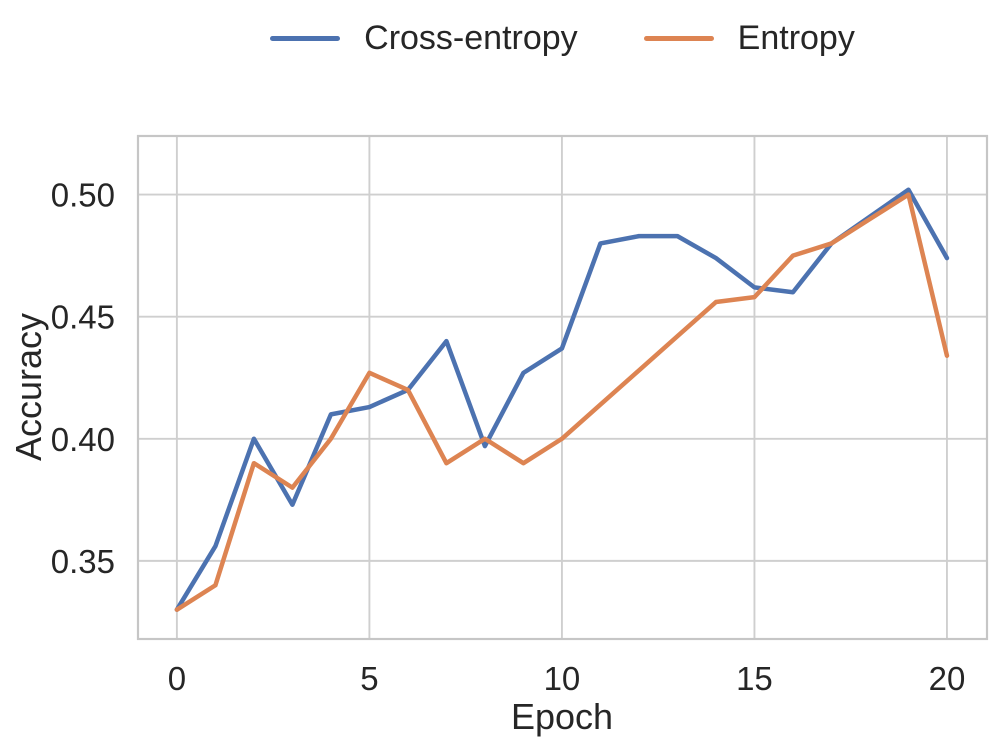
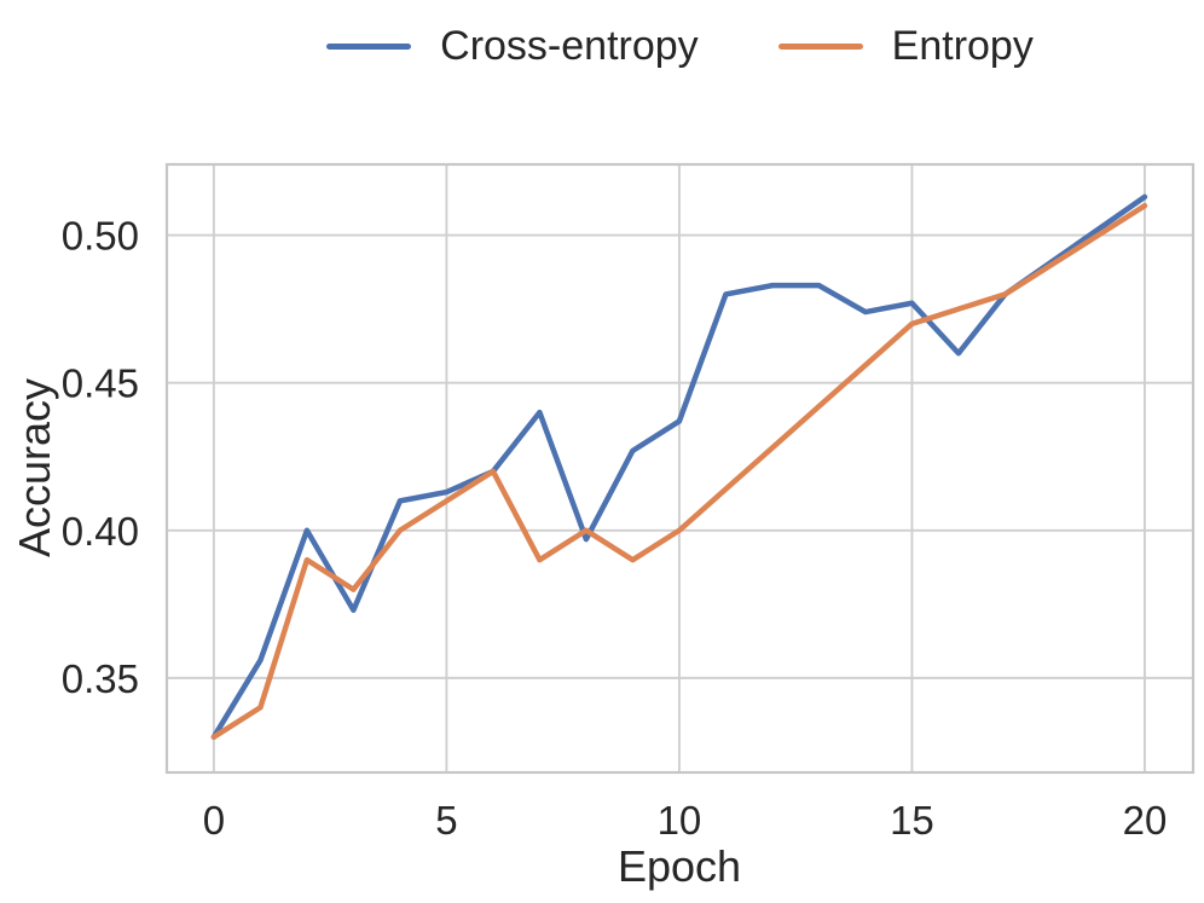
Entropy/5: 0.427 -> 0.410
Cross-entropy/15: 0.462 -> 0.477
Entropy/15: 0.458 -> 0.470
Cross-entropy/20: 0.474 -> 0.513
Entropy/20: 0.434 -> 0.510
